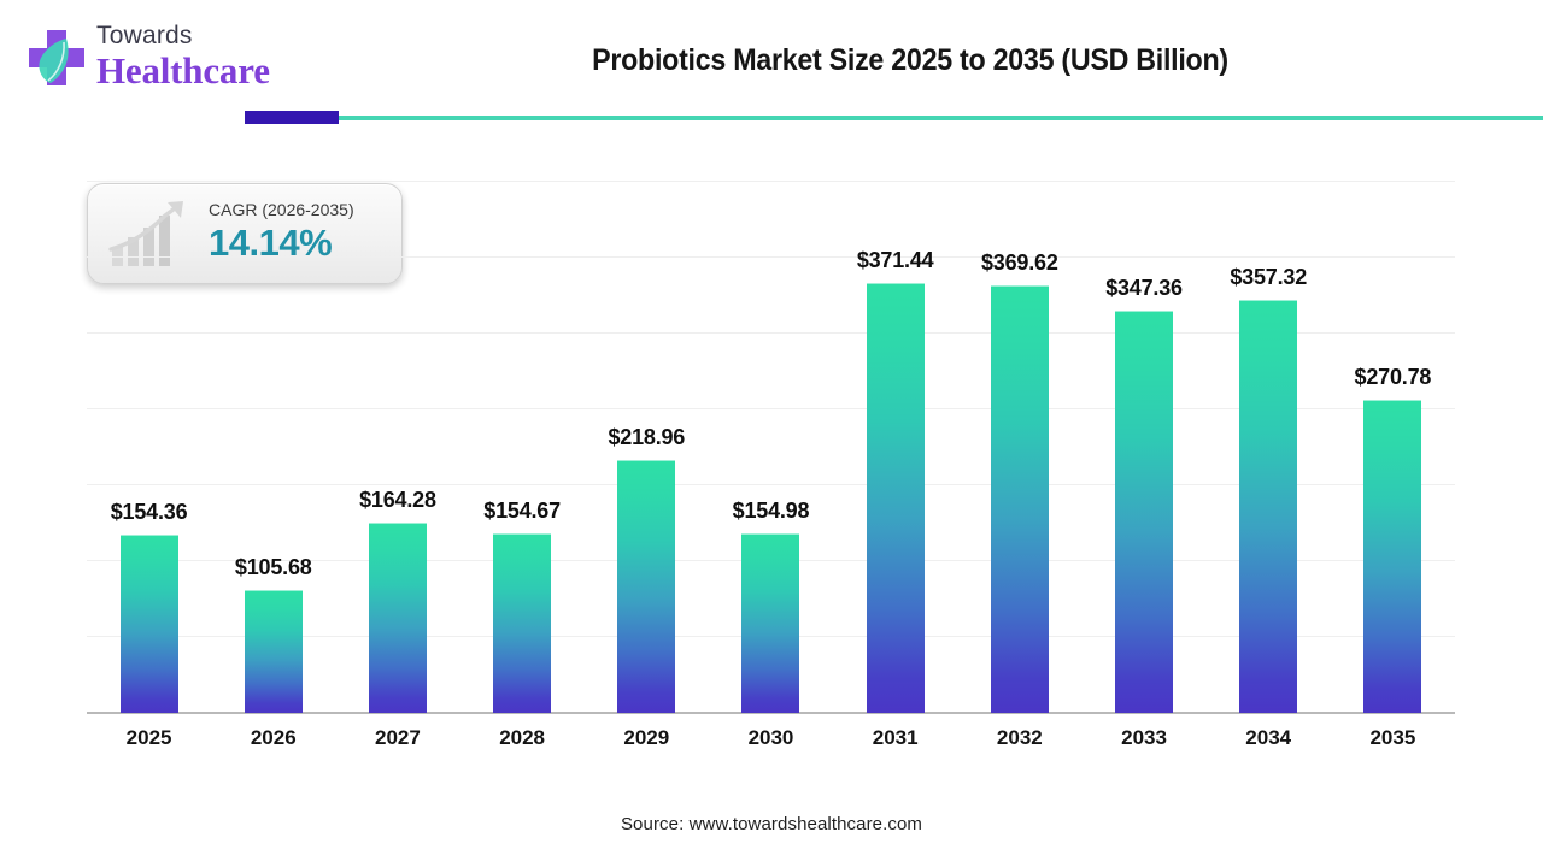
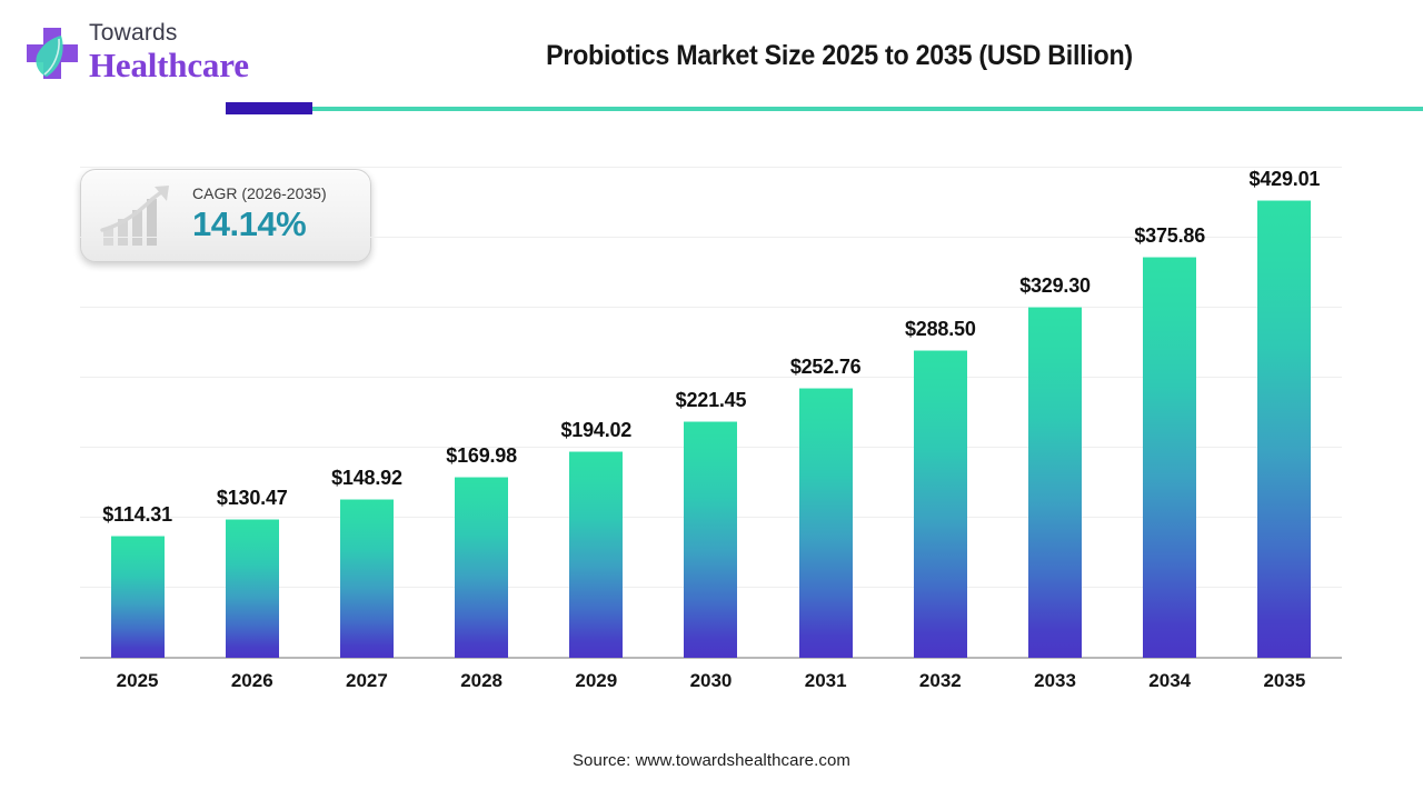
2025: $154.36 -> $114.31
2026: $105.68 -> $130.47
2027: $164.28 -> $148.92
2028: $154.67 -> $169.98
2029: $218.96 -> $194.02
2030: $154.98 -> $221.45
2031: $371.44 -> $252.76
2032: $369.62 -> $288.50
2033: $347.36 -> $329.30
2034: $357.32 -> $375.86
2035: $270.78 -> $429.01
